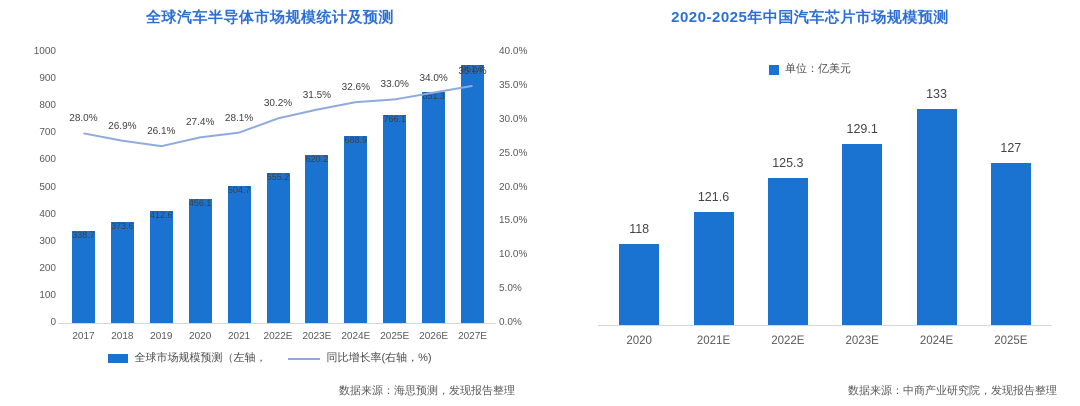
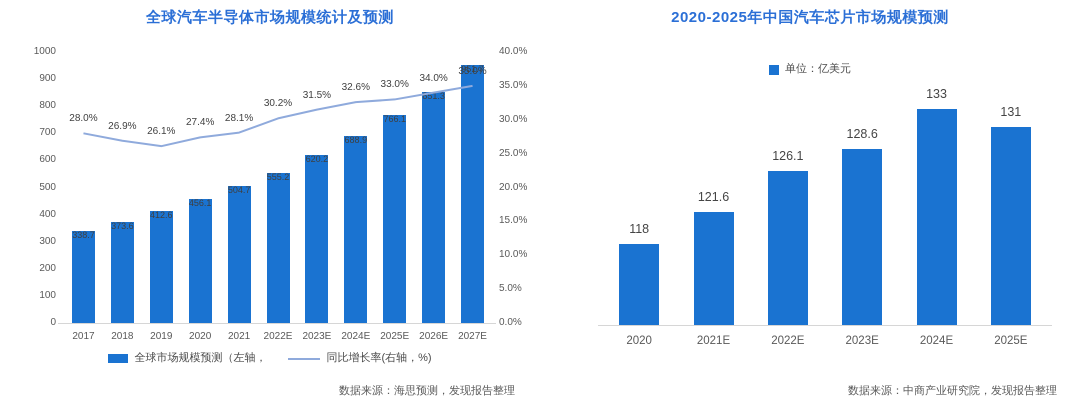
2020-2025年中国汽车芯片市场规模预测/2022E: 125.3 -> 126.1
2020-2025年中国汽车芯片市场规模预测/2023E: 129.1 -> 128.6
2020-2025年中国汽车芯片市场规模预测/2025E: 127 -> 131
